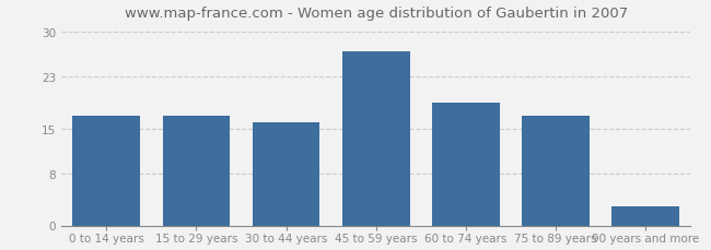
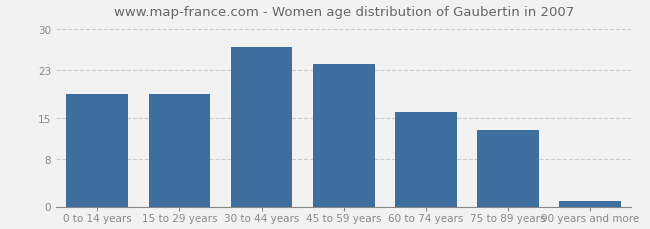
0 to 14 years: 17 -> 19
15 to 29 years: 17 -> 19
30 to 44 years: 16 -> 27
45 to 59 years: 27 -> 24
60 to 74 years: 19 -> 16
75 to 89 years: 17 -> 13
90 years and more: 3 -> 1
